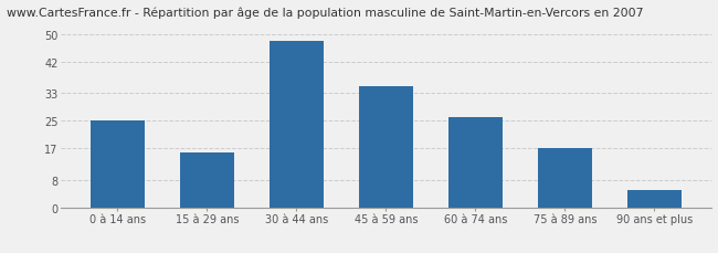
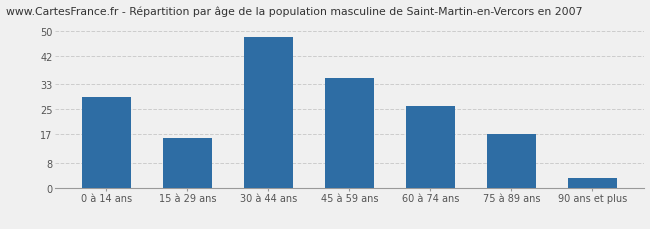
0 à 14 ans: 25 -> 29
90 ans et plus: 5 -> 3
